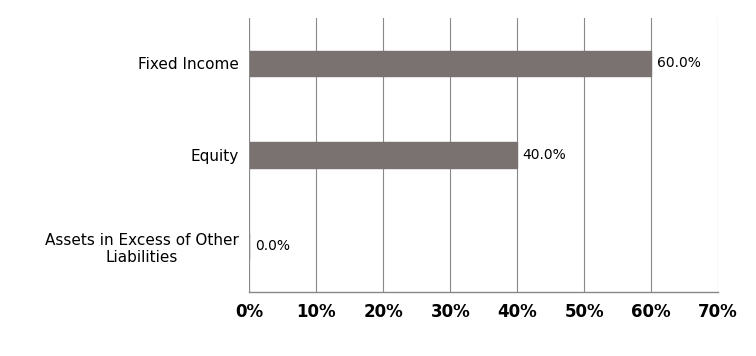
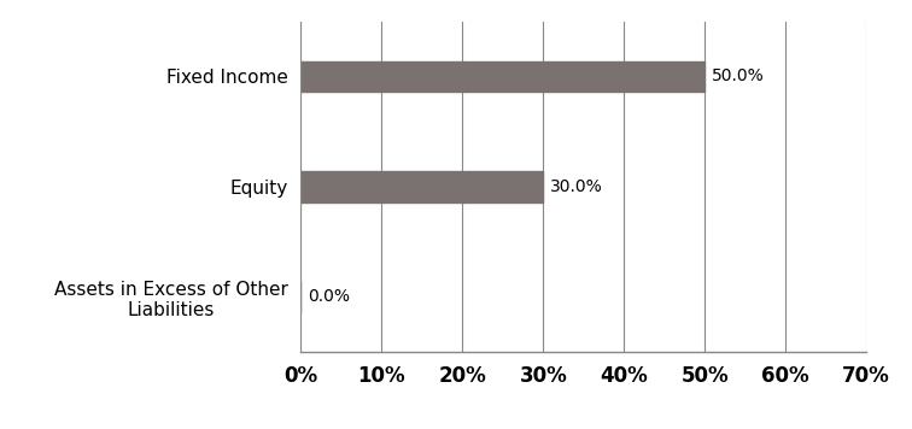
Fixed Income: 60.0% -> 50.0%
Equity: 40.0% -> 30.0%
